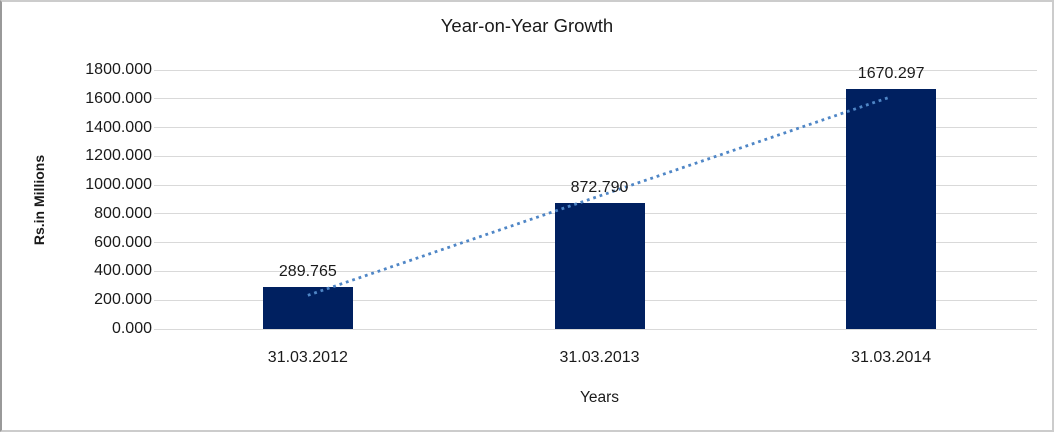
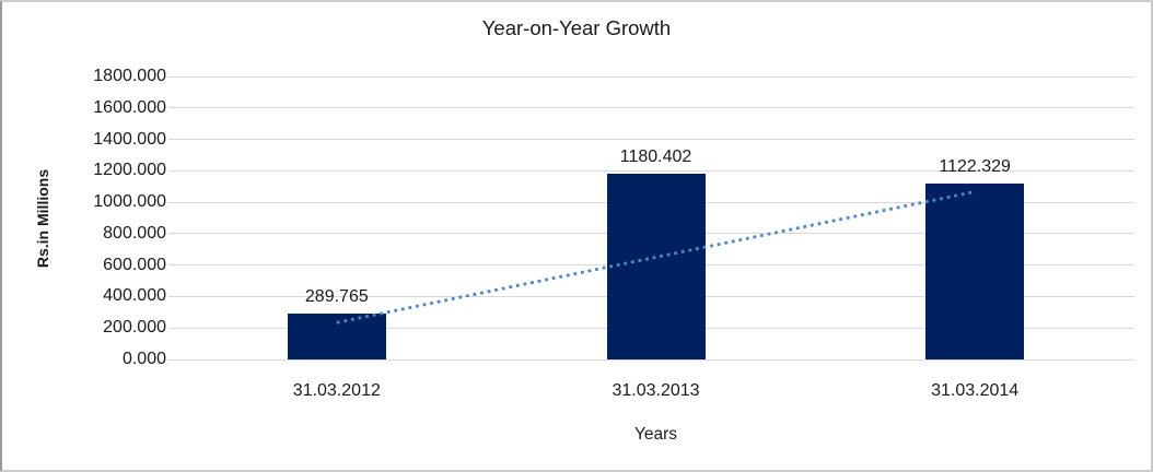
31.03.2013: 872.790 -> 1180.402
31.03.2014: 1670.297 -> 1122.329
